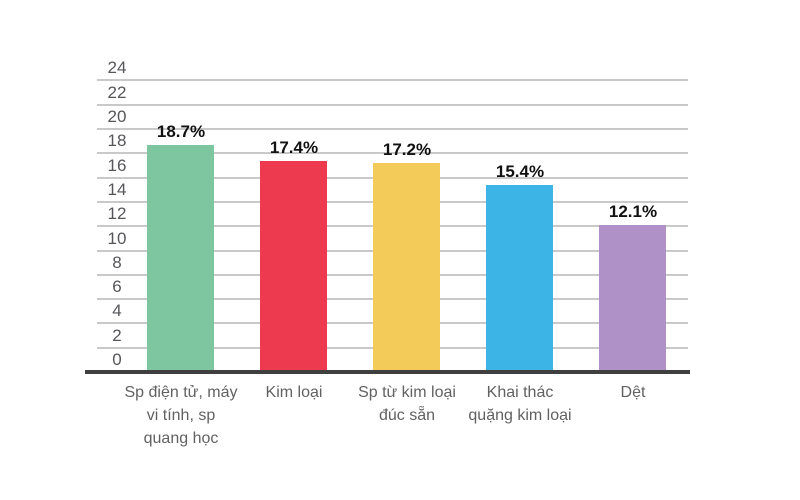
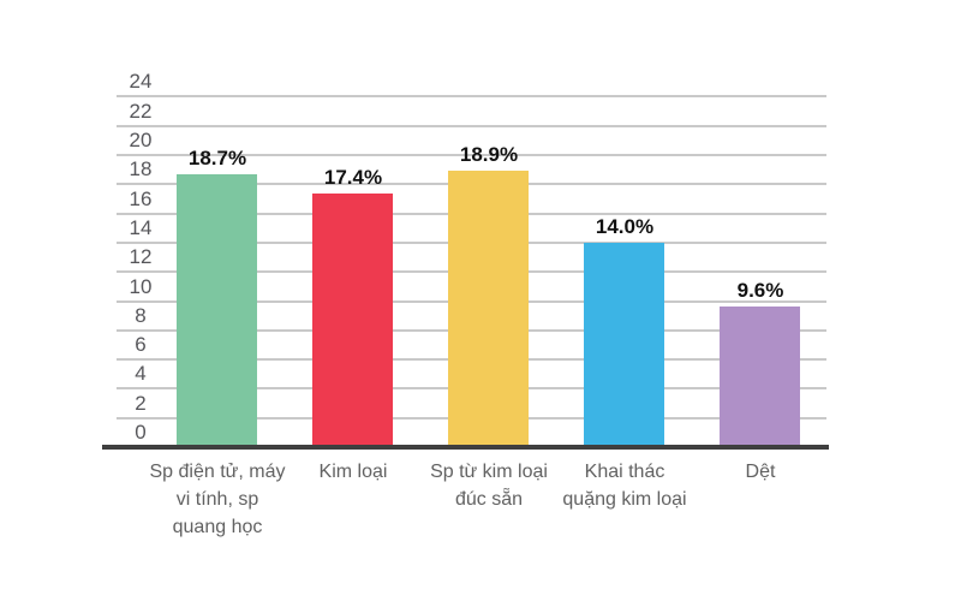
Sp từ kim loại đúc sẵn: 17.2% -> 18.9%
Khai thác quặng kim loại: 15.4% -> 14.0%
Dệt: 12.1% -> 9.6%
